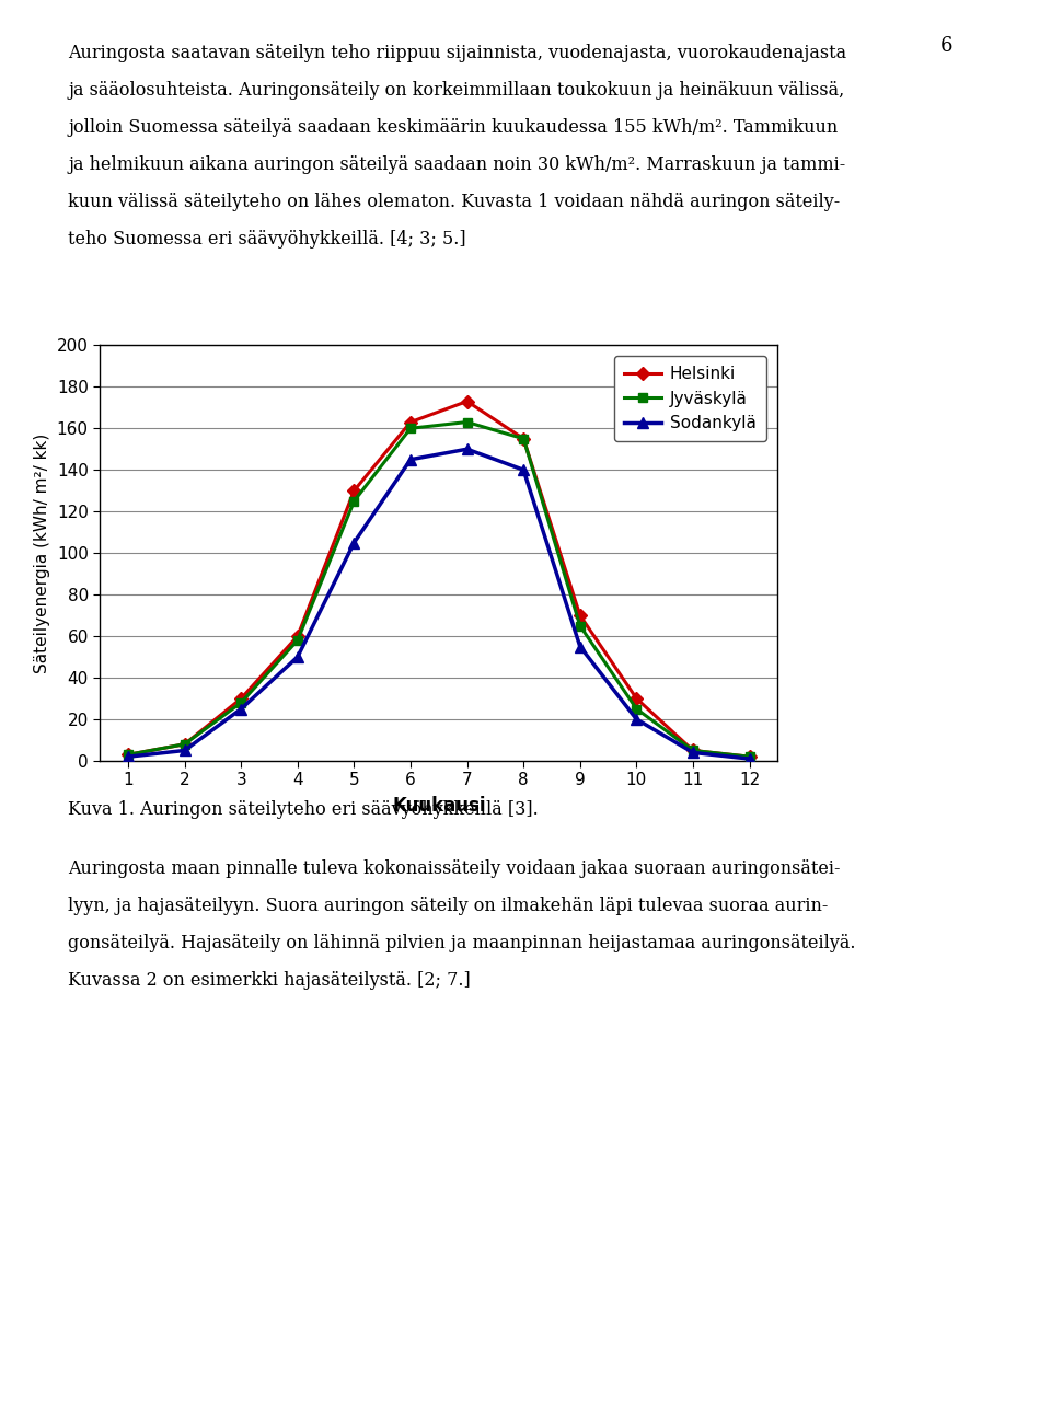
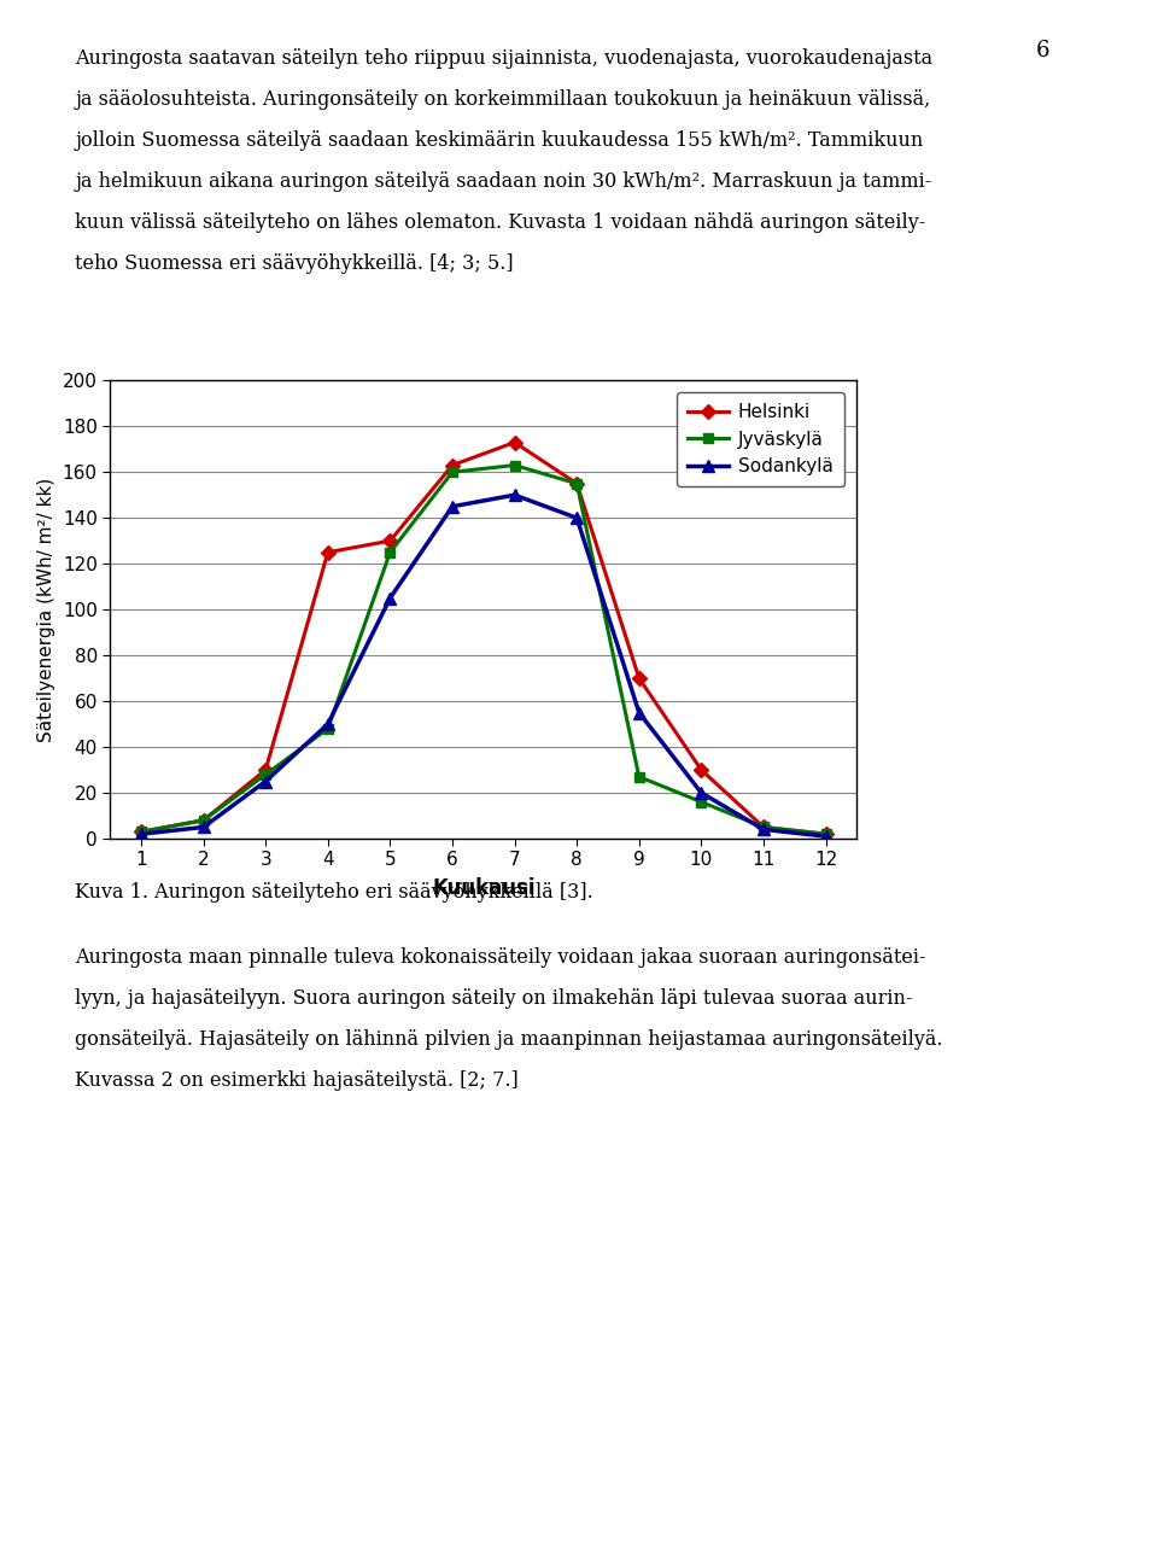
Helsinki/4: 60 -> 125
Jyväskylä/4: 58 -> 48
Jyväskylä/9: 65 -> 27
Jyväskylä/10: 25 -> 16
